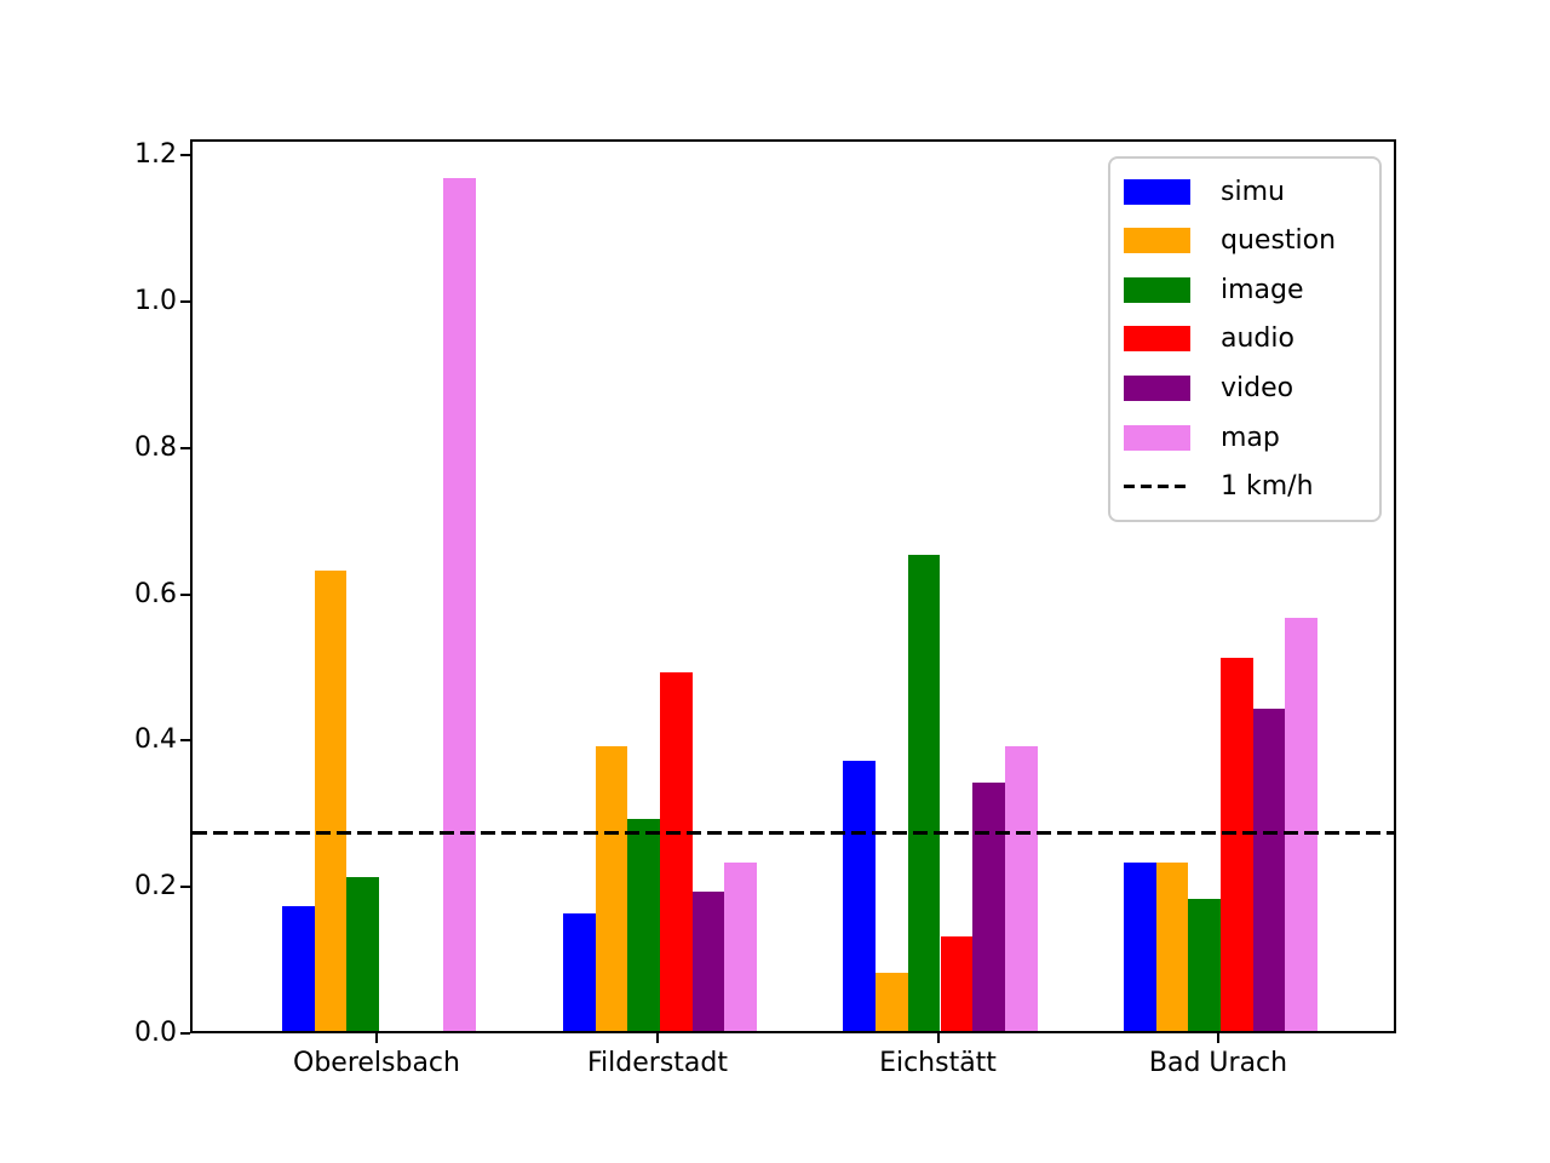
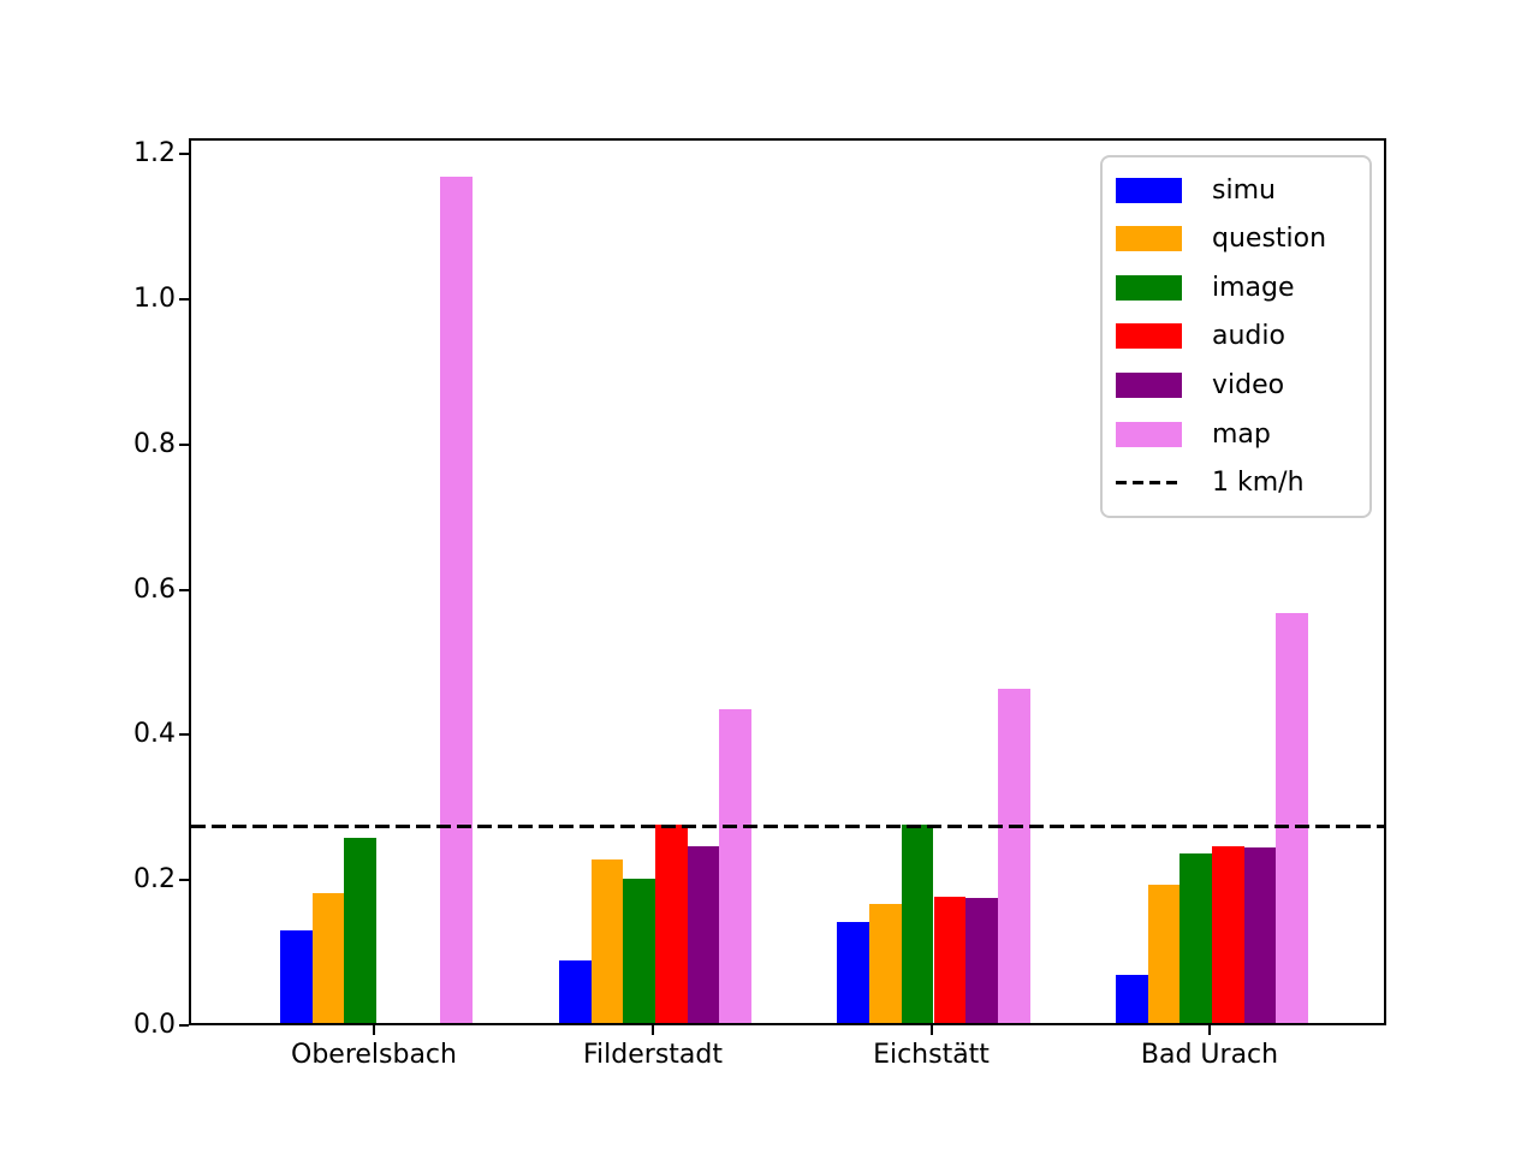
simu/Oberelsbach: 0.17 -> 0.13
question/Oberelsbach: 0.63 -> 0.18
image/Oberelsbach: 0.21 -> 0.26
simu/Filderstadt: 0.16 -> 0.09
question/Filderstadt: 0.39 -> 0.23
image/Filderstadt: 0.29 -> 0.20
audio/Filderstadt: 0.49 -> 0.27
video/Filderstadt: 0.19 -> 0.24
map/Filderstadt: 0.23 -> 0.43
simu/Eichstätt: 0.37 -> 0.14
question/Eichstätt: 0.08 -> 0.16
image/Eichstätt: 0.65 -> 0.27
audio/Eichstätt: 0.13 -> 0.17
video/Eichstätt: 0.34 -> 0.17
map/Eichstätt: 0.39 -> 0.46
simu/Bad Urach: 0.23 -> 0.07
question/Bad Urach: 0.23 -> 0.19
image/Bad Urach: 0.18 -> 0.23
audio/Bad Urach: 0.51 -> 0.24
video/Bad Urach: 0.44 -> 0.24
